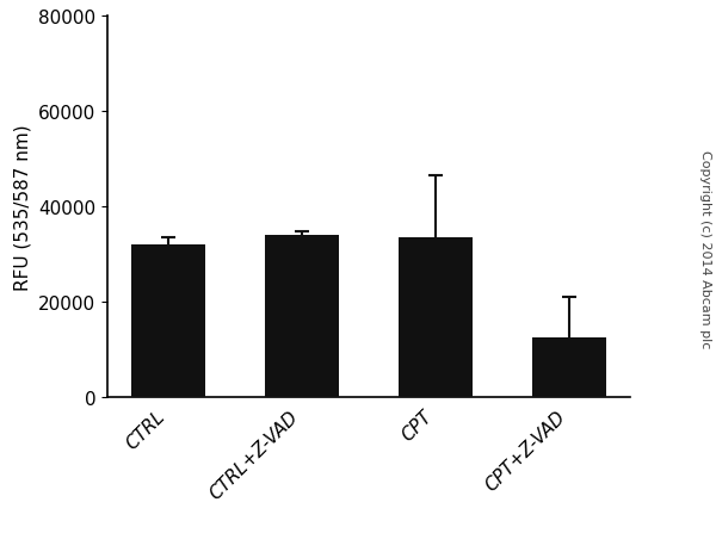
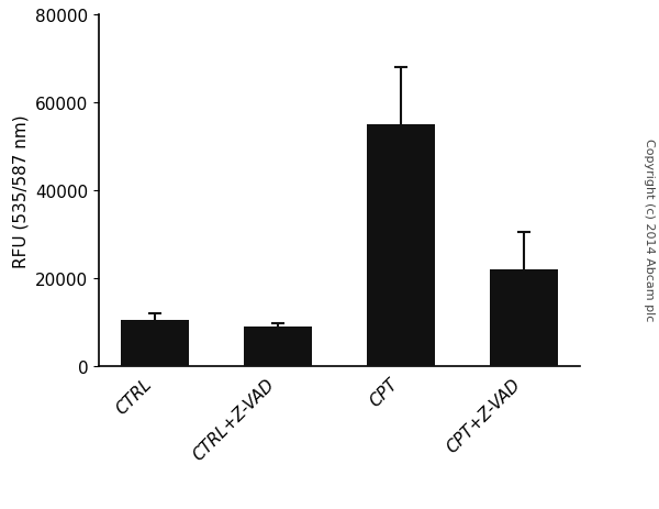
CTRL: 32000 -> 10500
CTRL+Z-VAD: 34000 -> 9000
CPT: 33500 -> 55000
CPT+Z-VAD: 12500 -> 22000
